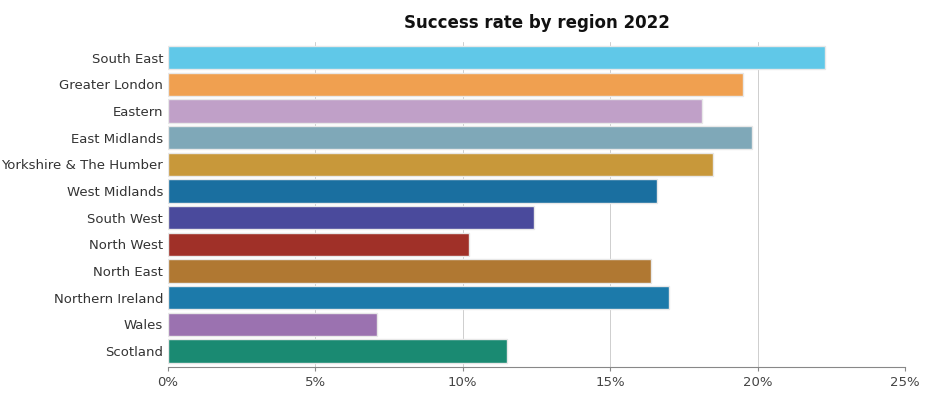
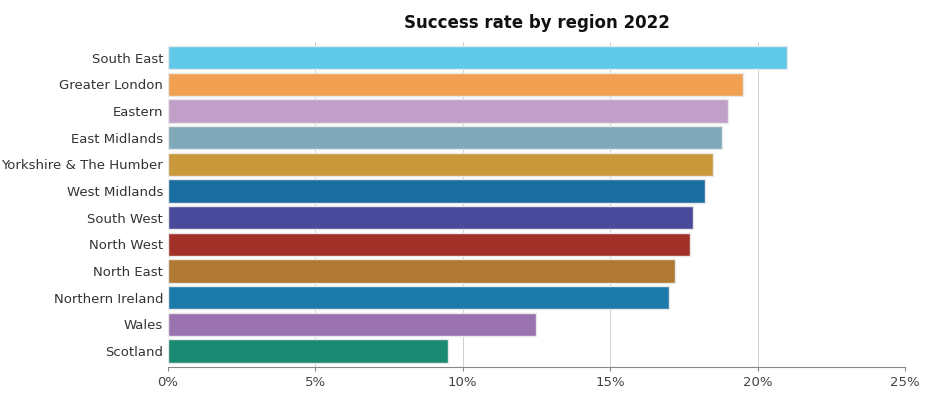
South East: 22.3% -> 21.0%
Eastern: 18.1% -> 19.0%
East Midlands: 19.8% -> 18.8%
West Midlands: 16.6% -> 18.2%
South West: 12.4% -> 17.8%
North West: 10.2% -> 17.7%
North East: 16.4% -> 17.2%
Wales: 7.1% -> 12.5%
Scotland: 11.5% -> 9.5%
